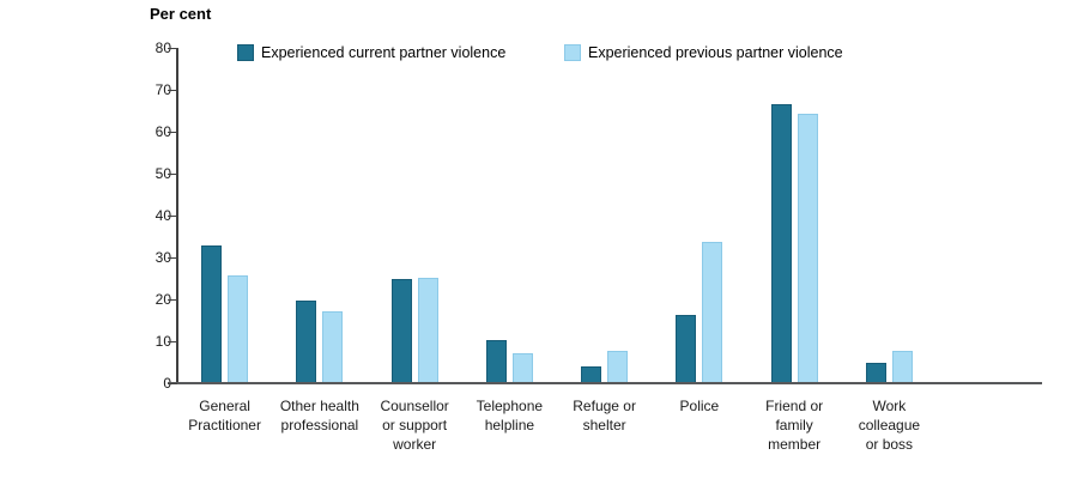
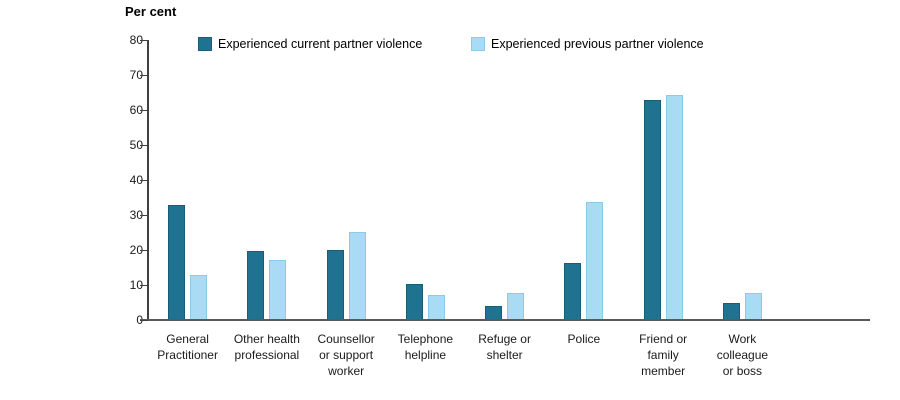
Experienced previous partner violence/General Practitioner: 26 -> 13
Experienced current partner violence/Counsellor or support worker: 25 -> 20
Experienced current partner violence/Friend or family member: 66 -> 63
